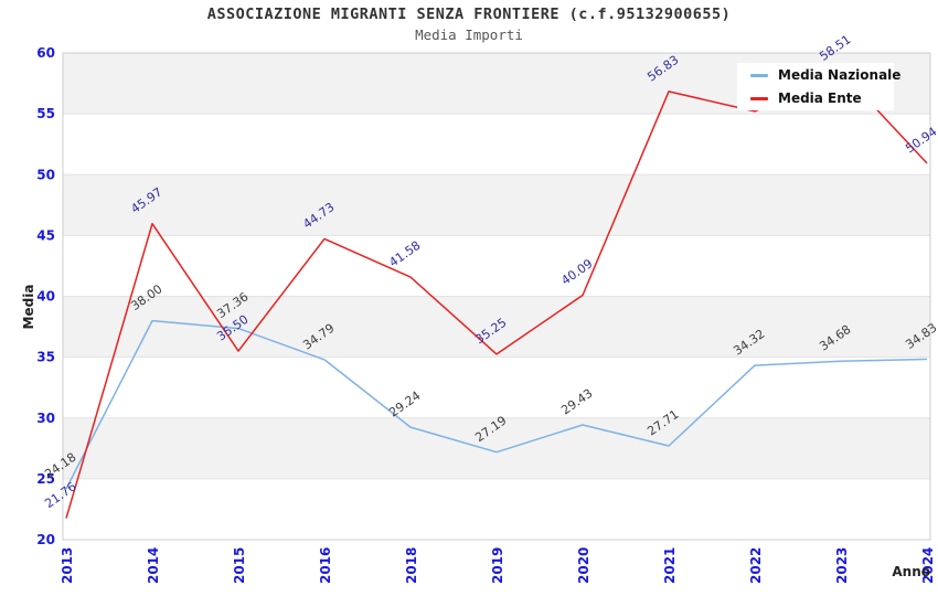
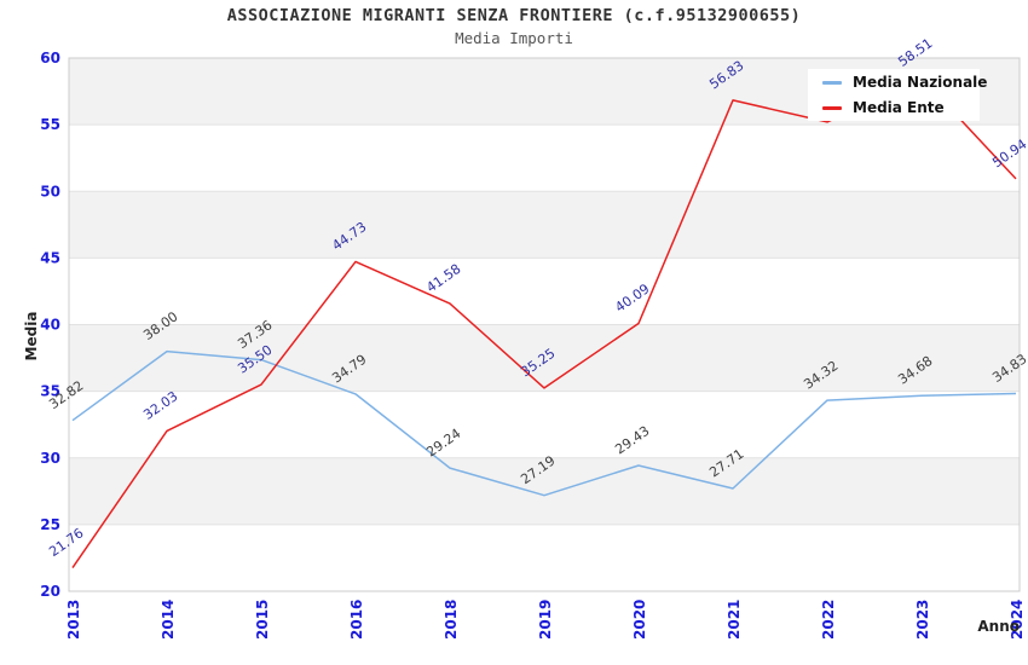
Media Nazionale/2013: 24.18 -> 32.82
Media Ente/2014: 45.97 -> 32.03
